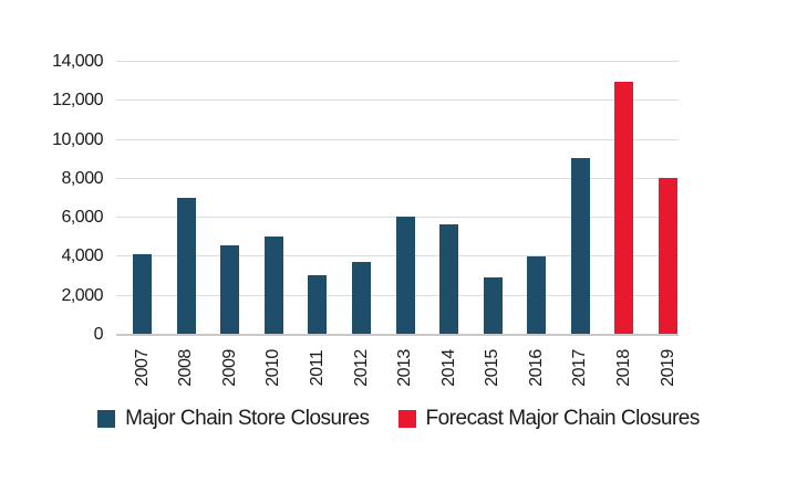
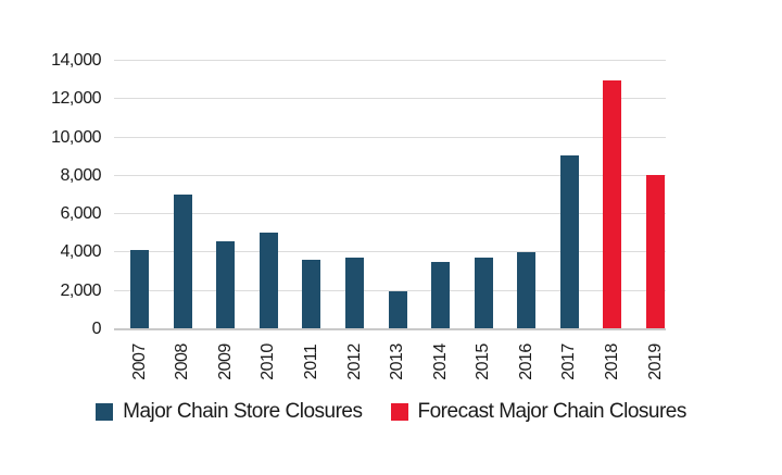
Major Chain Store Closures/2011: 3000 -> 3600
Major Chain Store Closures/2013: 6000 -> 2000
Major Chain Store Closures/2014: 5600 -> 3400
Major Chain Store Closures/2015: 2900 -> 3700
